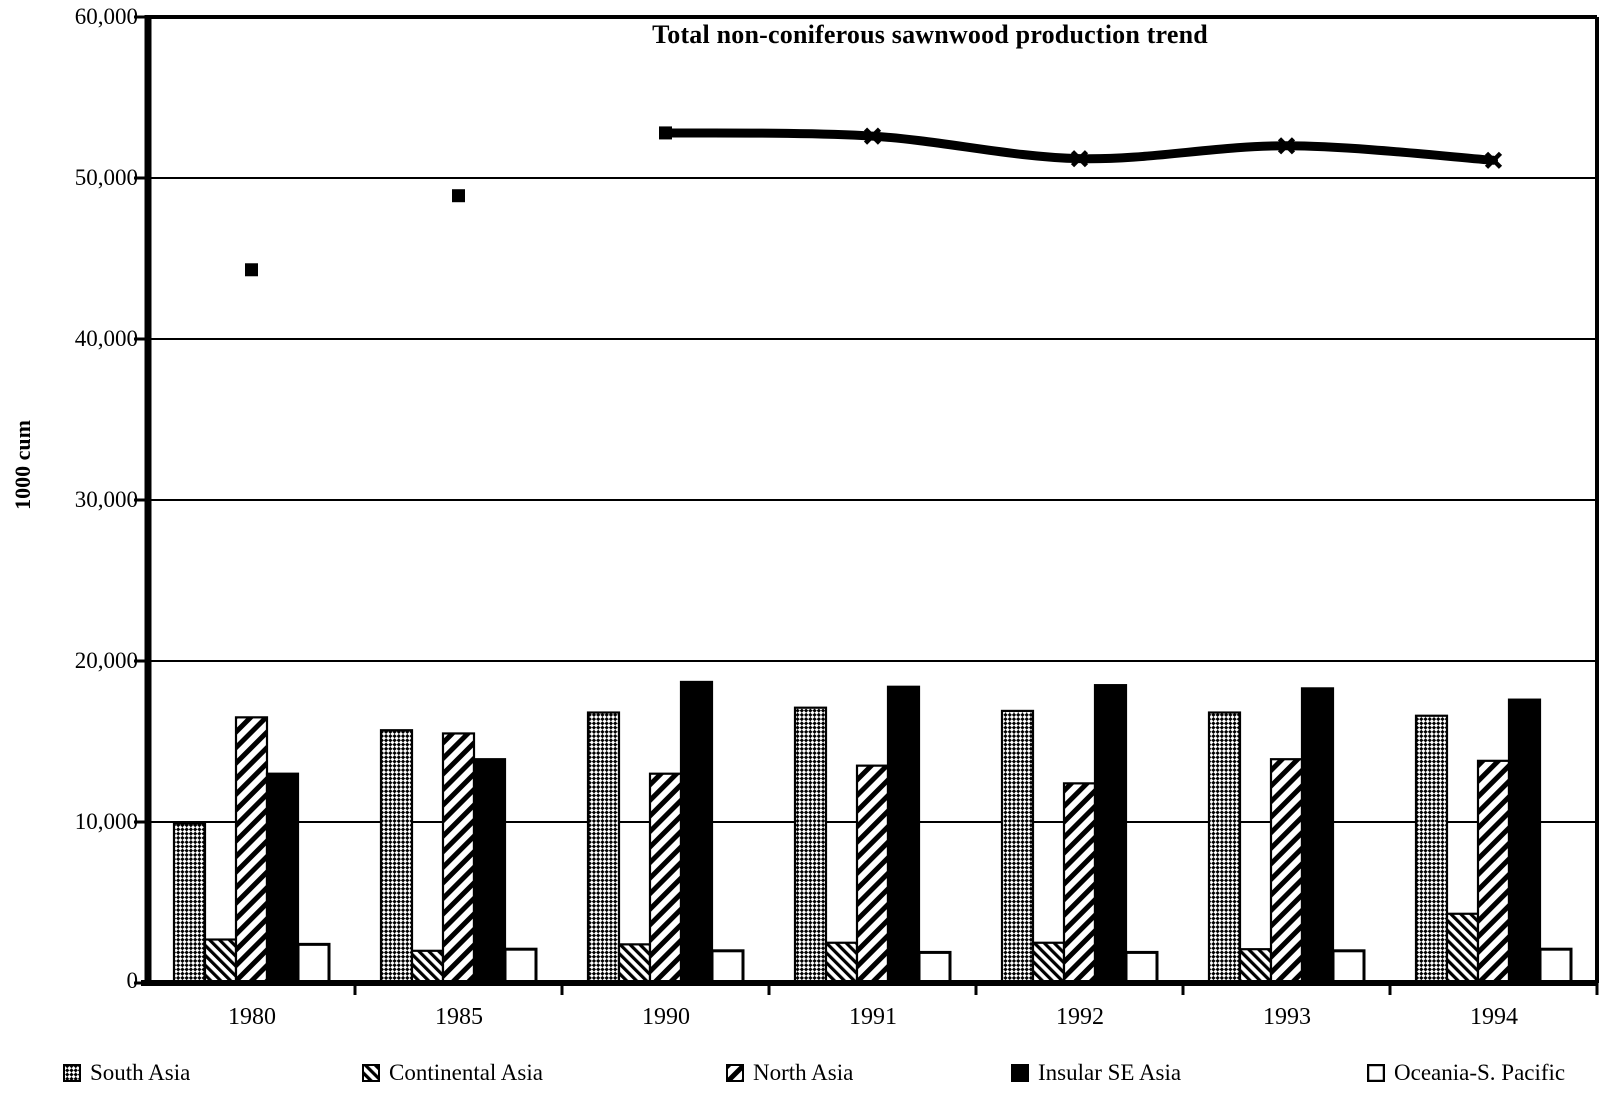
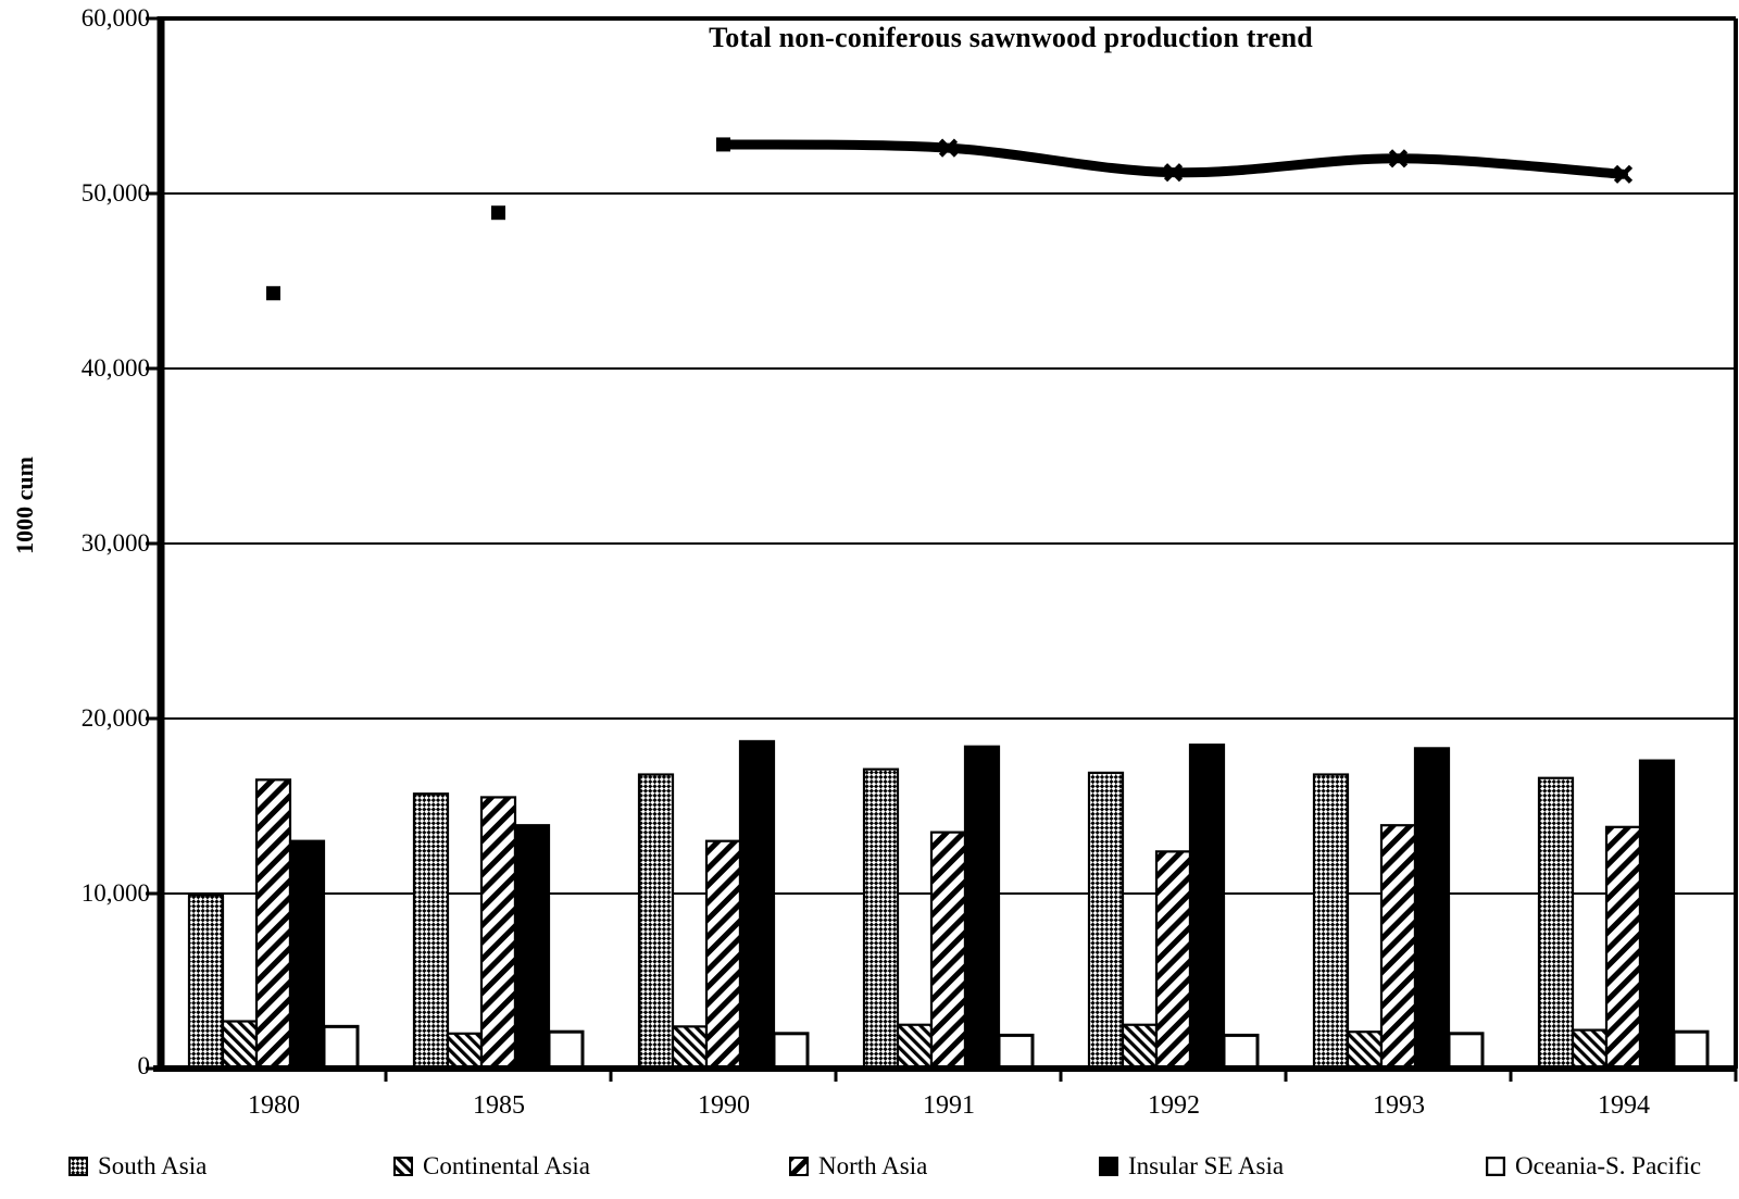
Continental Asia/1994: 4300 -> 2200
